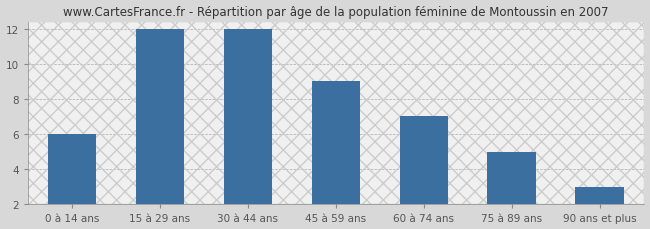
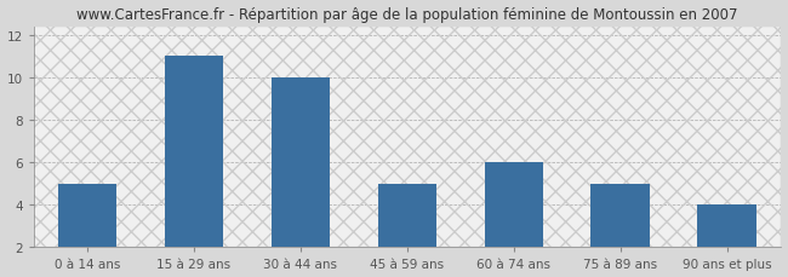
0 à 14 ans: 6 -> 5
15 à 29 ans: 12 -> 11
30 à 44 ans: 12 -> 10
45 à 59 ans: 9 -> 5
60 à 74 ans: 7 -> 6
90 ans et plus: 3 -> 4
